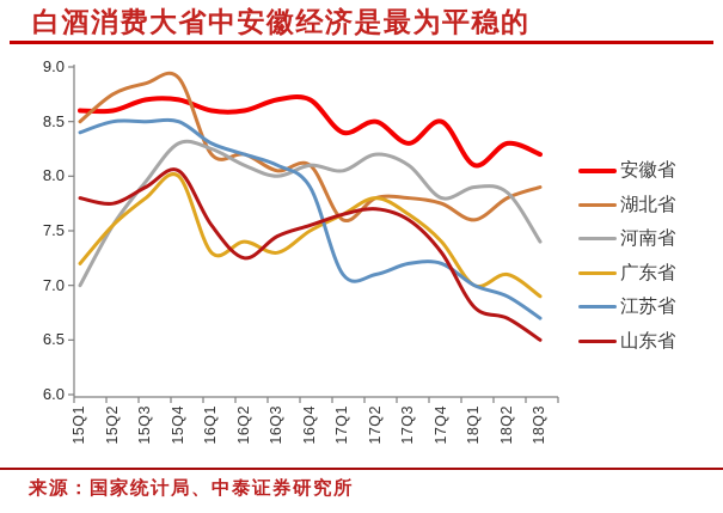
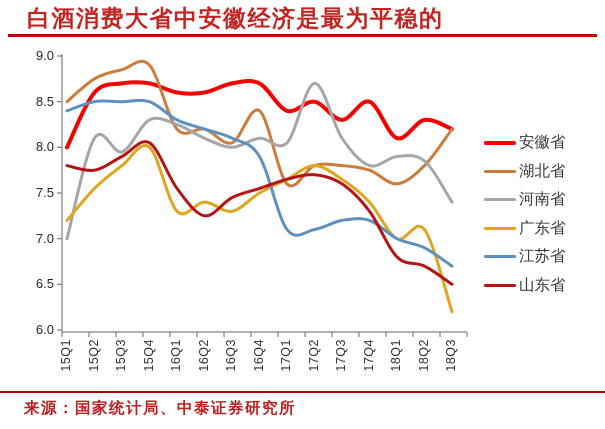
安徽省/15Q1: 8.6 -> 8.0
河南省/15Q2: 7.5 -> 8.1
湖北省/16Q4: 8.1 -> 8.4
河南省/17Q2: 8.2 -> 8.7
湖北省/18Q3: 7.9 -> 8.2
广东省/18Q3: 6.9 -> 6.2
